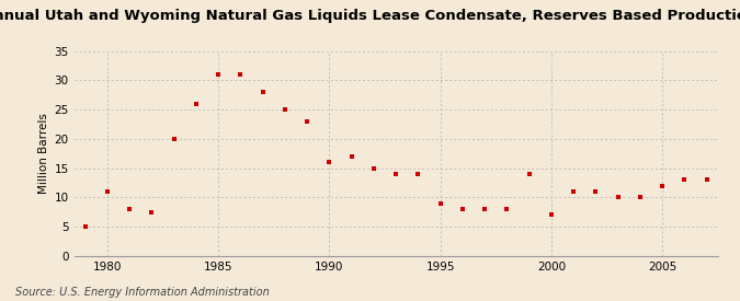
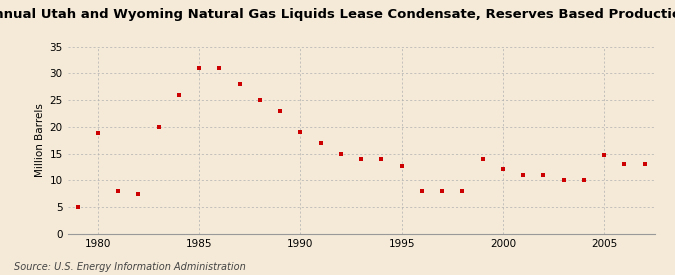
1980: 11.0 -> 18.8
1990: 16.0 -> 19.0
1995: 9.0 -> 12.6
2000: 7.0 -> 12.2
2005: 12.0 -> 14.8
